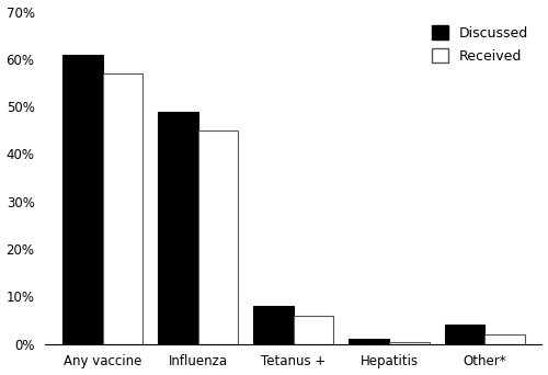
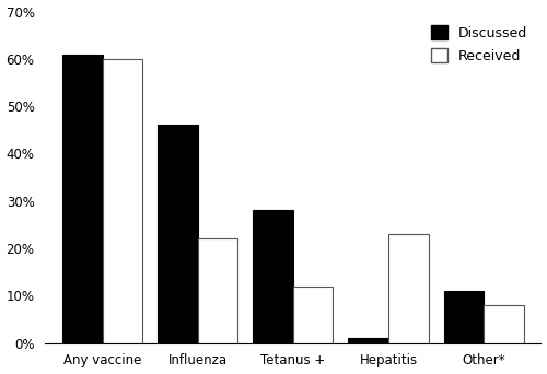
Received/Any vaccine: 57.0% -> 60.0%
Discussed/Influenza: 49% -> 46%
Received/Influenza: 45.0% -> 22.0%
Discussed/Tetanus +: 8% -> 28%
Received/Tetanus +: 6.0% -> 12.0%
Received/Hepatitis: 0.5% -> 23.0%
Discussed/Other*: 4% -> 11%
Received/Other*: 2.0% -> 8.0%
